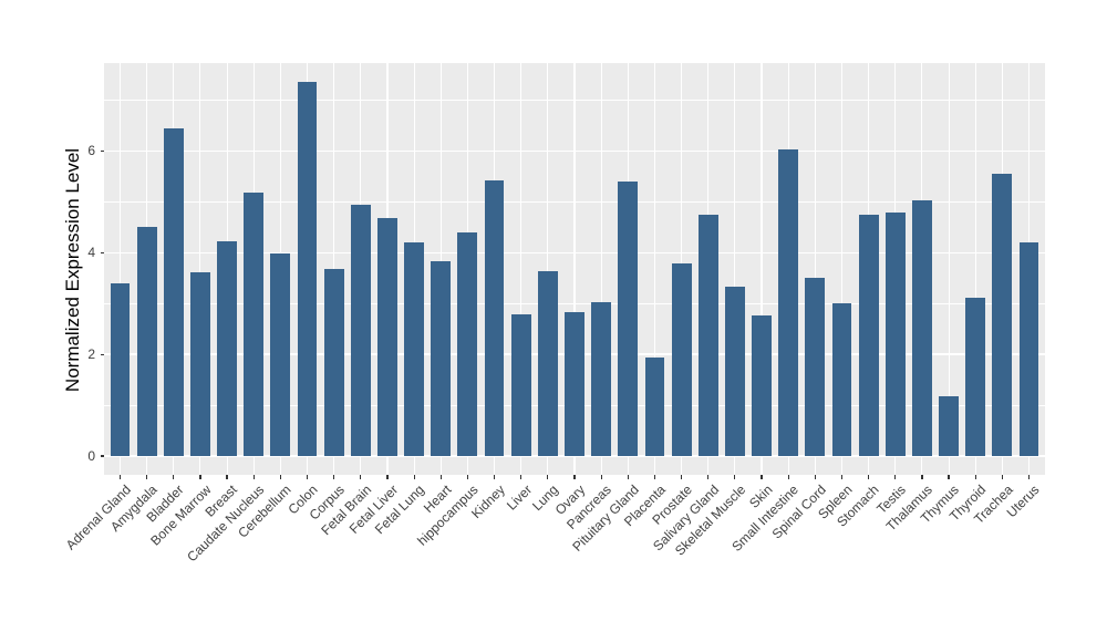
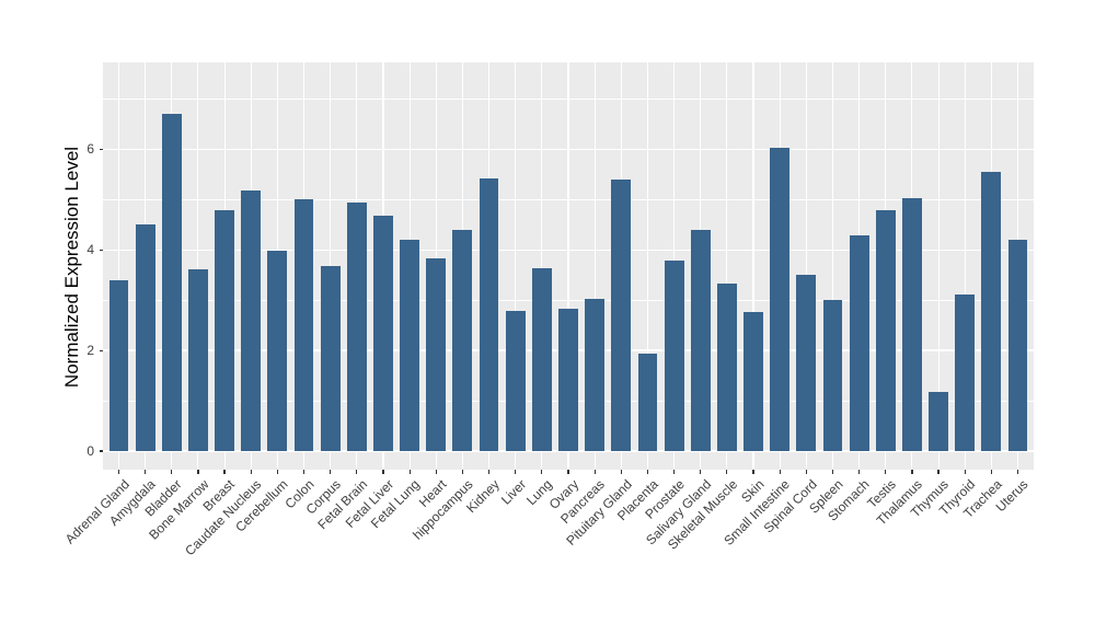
Bladder: 6.5 -> 6.7
Breast: 4.2 -> 4.8
Colon: 7.4 -> 5.0
Salivary Gland: 4.8 -> 4.4
Stomach: 4.7 -> 4.3
